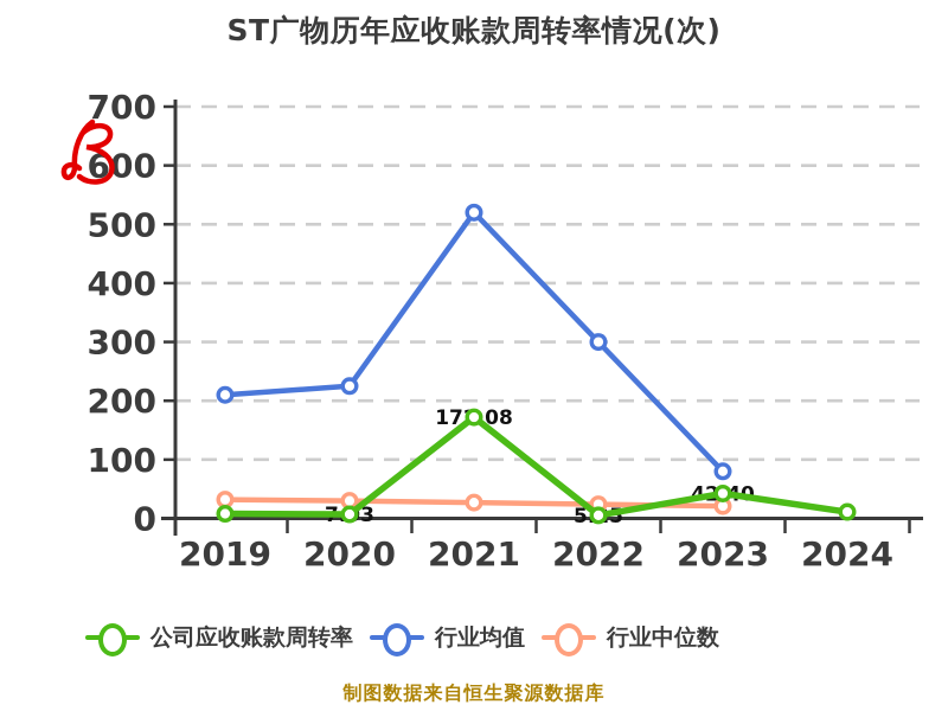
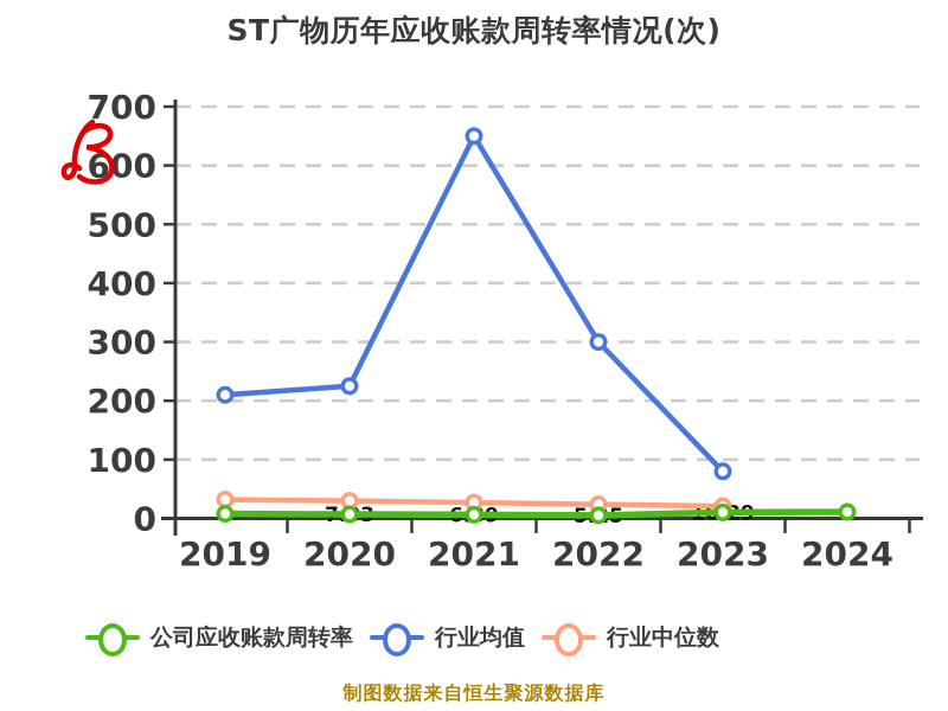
公司应收账款周转率/2021: 172.08 -> 6.39
行业均值/2021: 520 -> 650
公司应收账款周转率/2023: 42.40 -> 10.29
